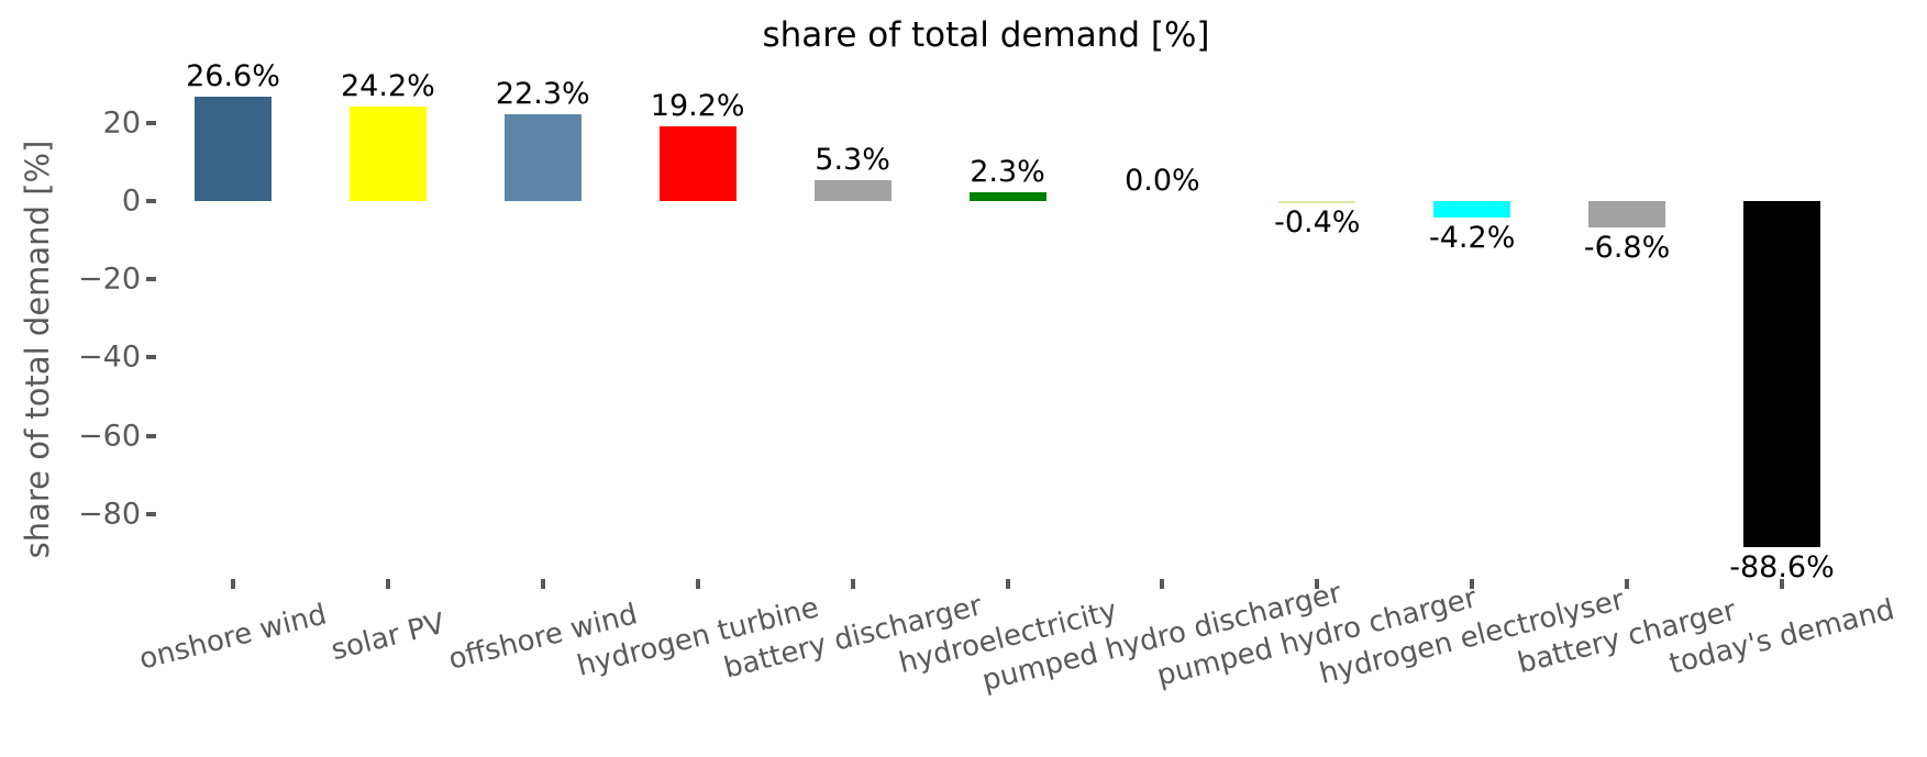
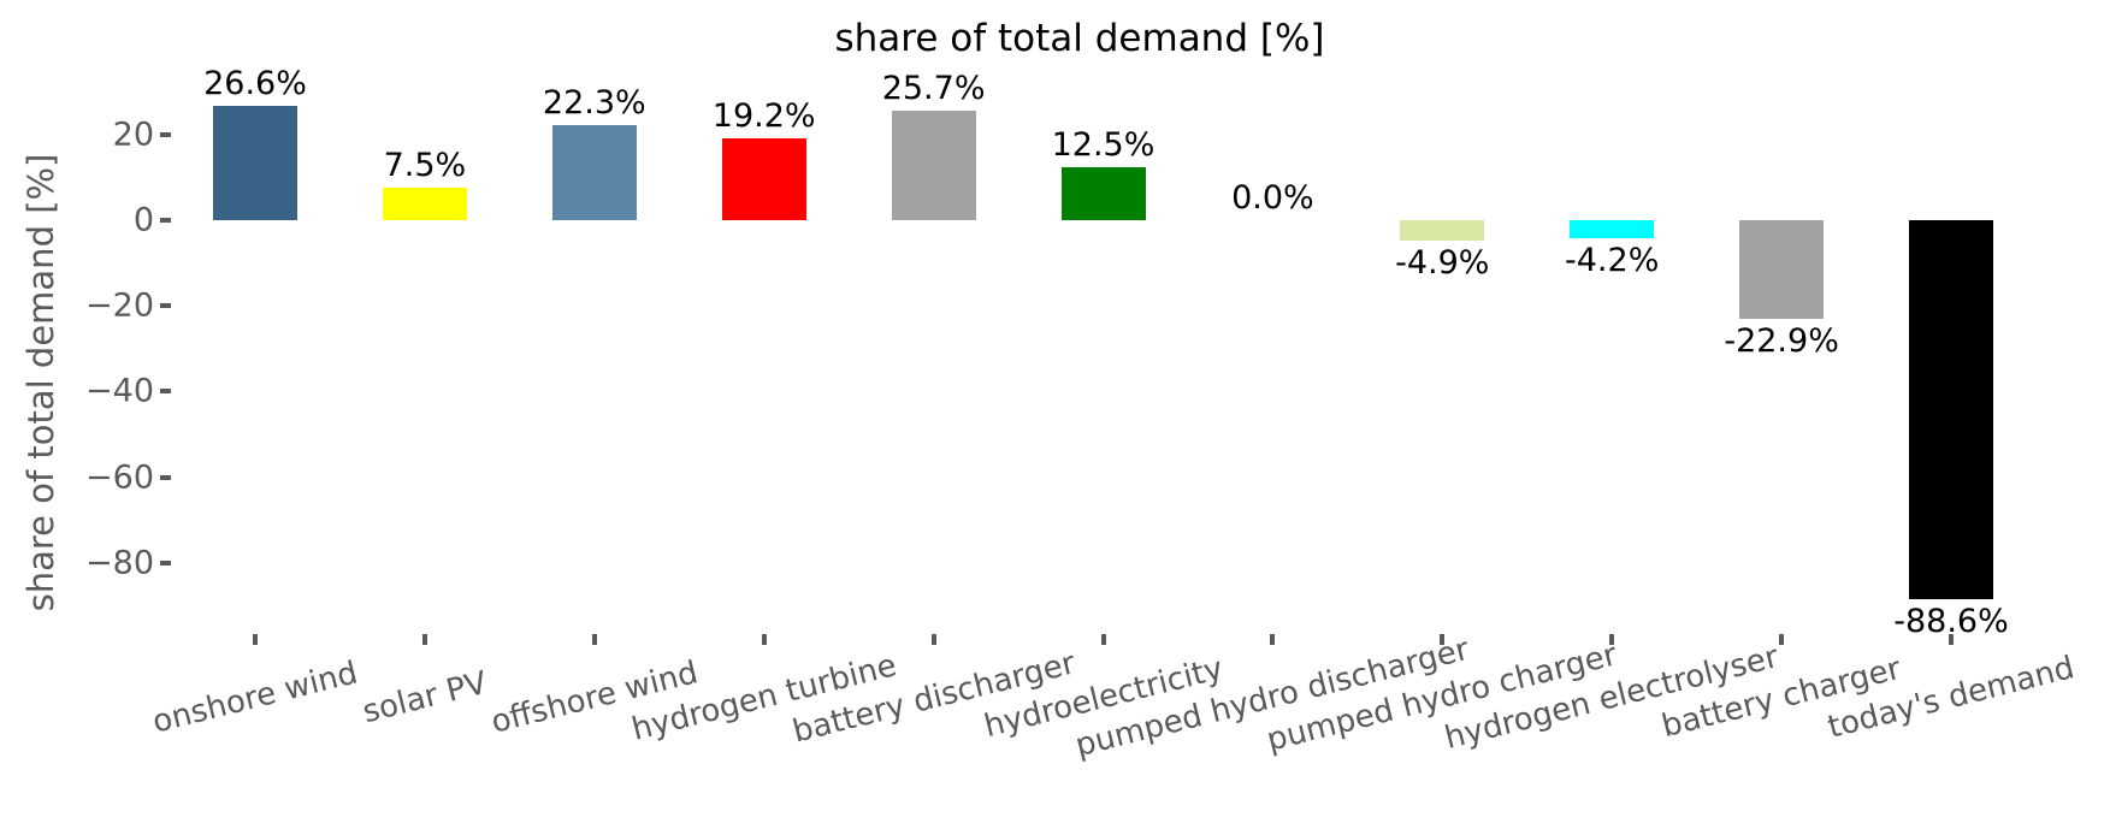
solar PV: 24.2% -> 7.5%
battery discharger: 5.3% -> 25.7%
hydroelectricity: 2.3% -> 12.5%
pumped hydro charger: -0.4% -> -4.9%
battery charger: -6.8% -> -22.9%
